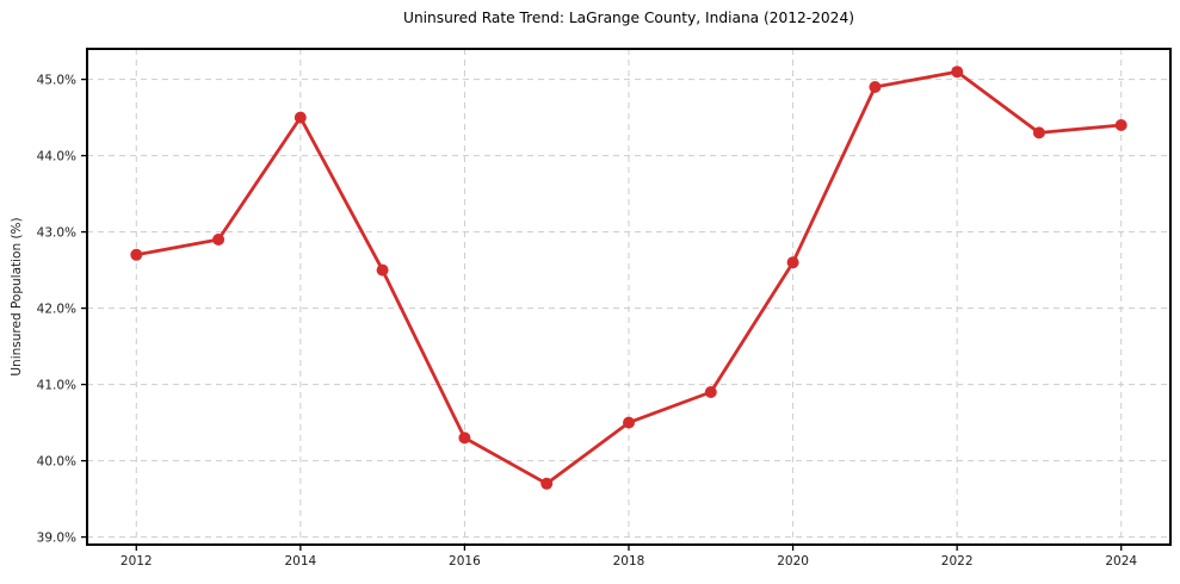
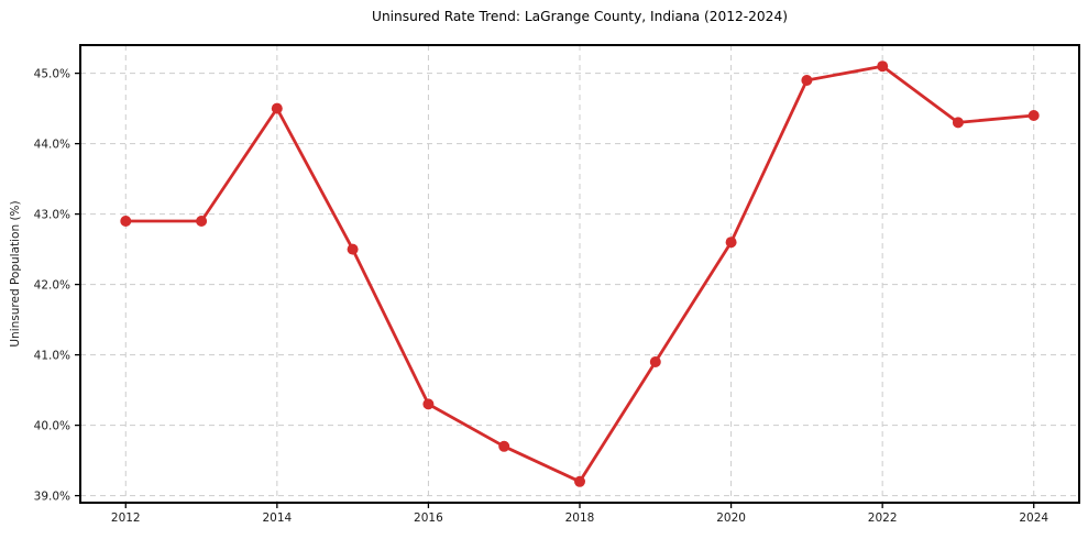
2012: 42.7% -> 42.9%
2018: 40.5% -> 39.2%
